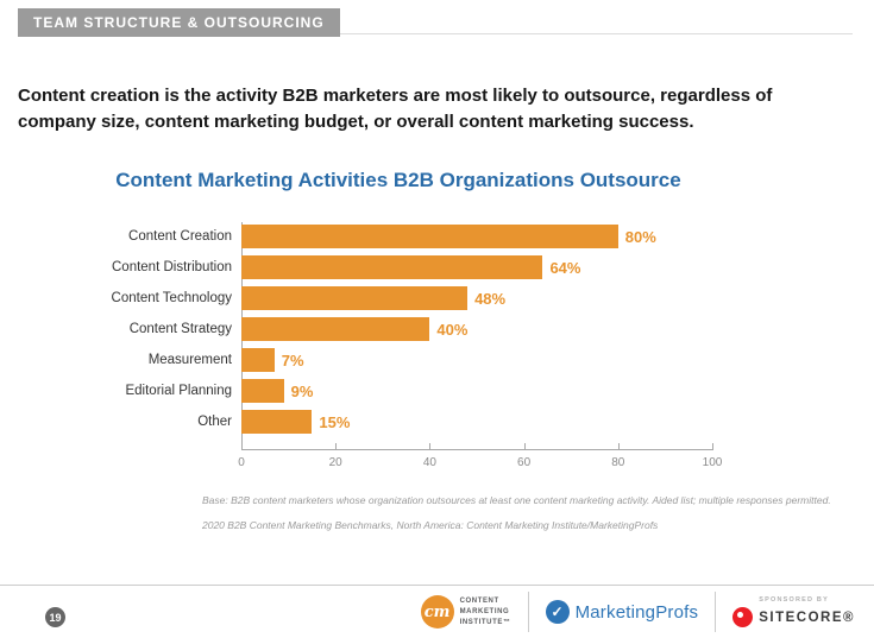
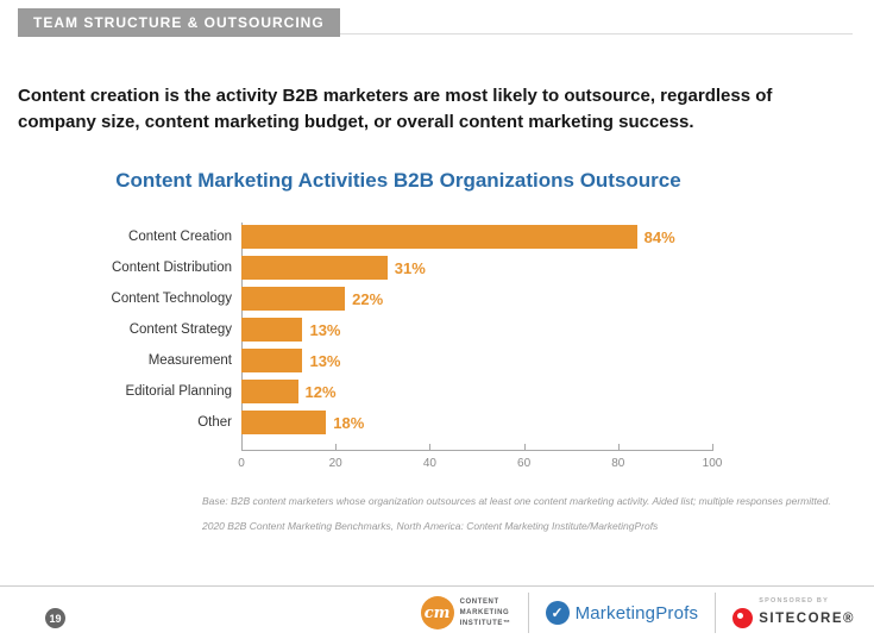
Content Creation: 80% -> 84%
Content Distribution: 64% -> 31%
Content Technology: 48% -> 22%
Content Strategy: 40% -> 13%
Measurement: 7% -> 13%
Editorial Planning: 9% -> 12%
Other: 15% -> 18%
